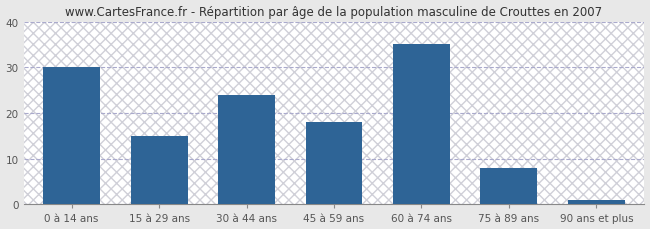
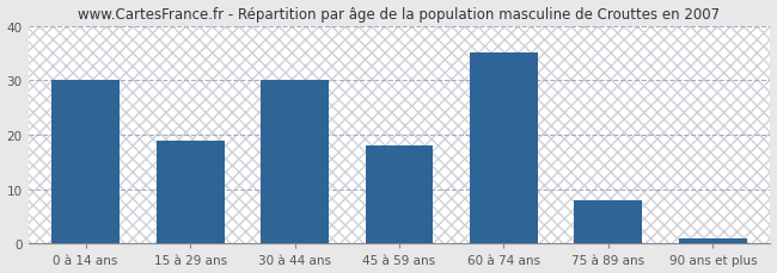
15 à 29 ans: 15 -> 19
30 à 44 ans: 24 -> 30
